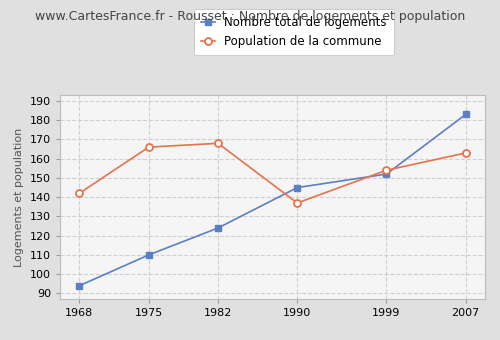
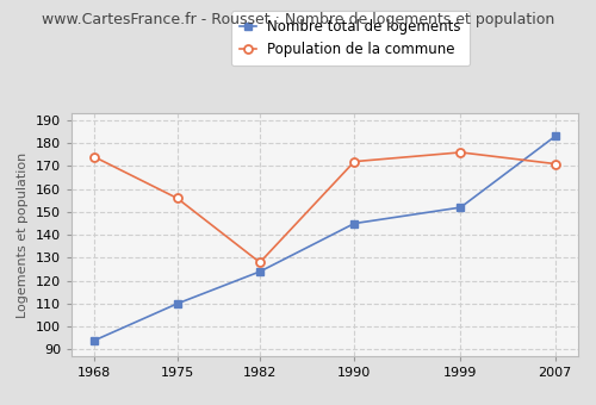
Population de la commune/1968: 142 -> 174
Population de la commune/1975: 166 -> 156
Population de la commune/1982: 168 -> 128
Population de la commune/1990: 137 -> 172
Population de la commune/1999: 154 -> 176
Population de la commune/2007: 163 -> 171
